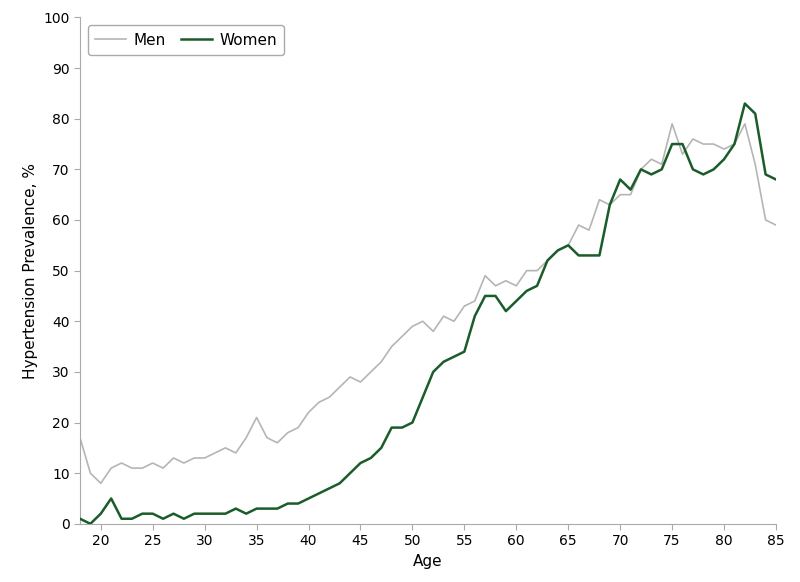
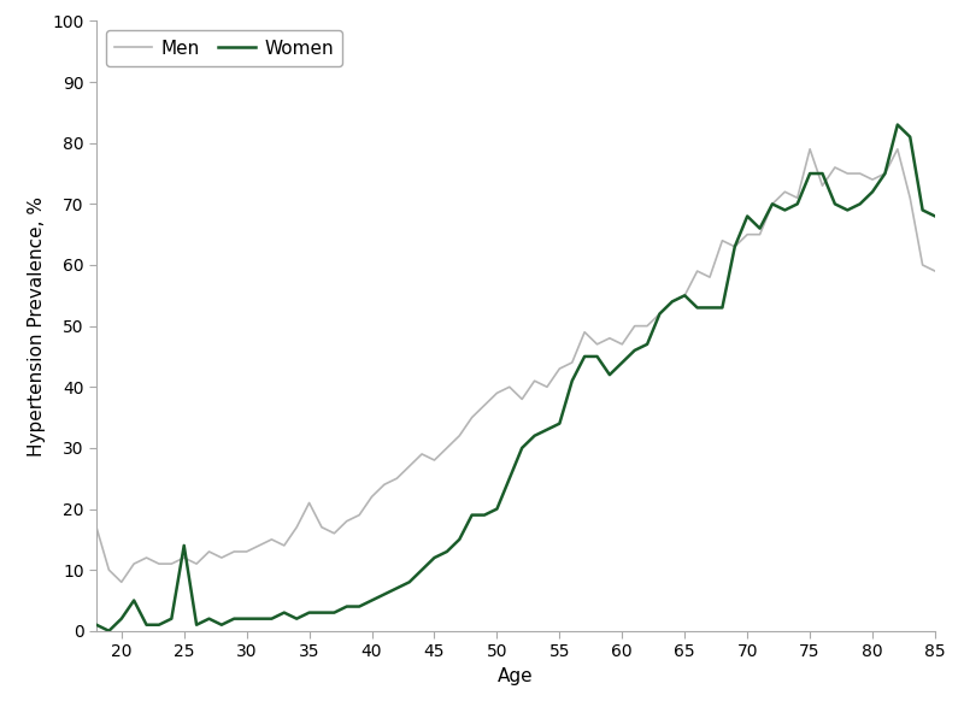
Women/25: 2 -> 14
